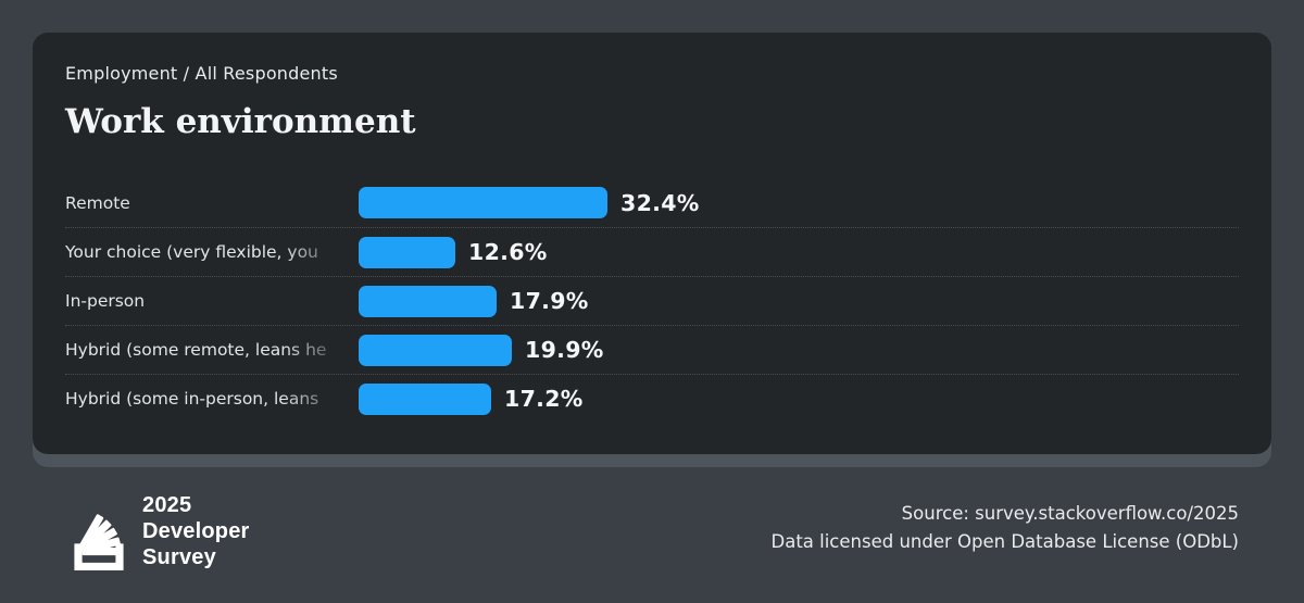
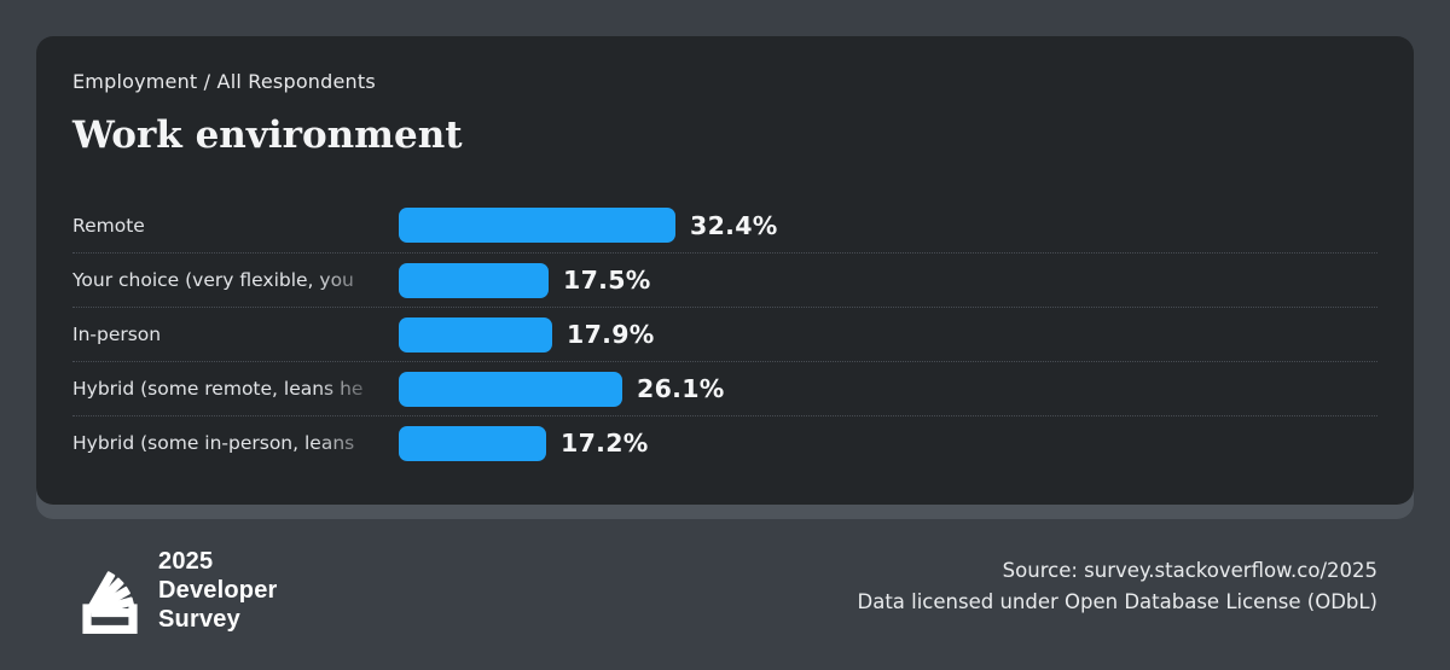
Your choice (very flexible, you: 12.6% -> 17.5%
Hybrid (some remote, leans he: 19.9% -> 26.1%
